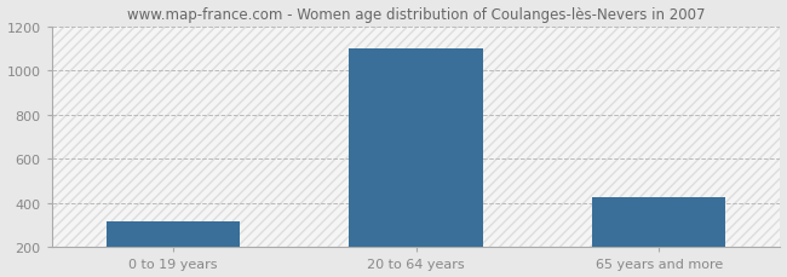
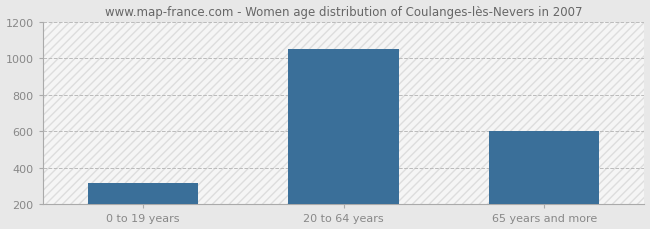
20 to 64 years: 1100 -> 1050
65 years and more: 420 -> 600
